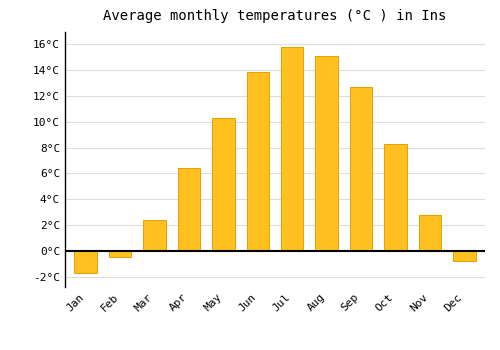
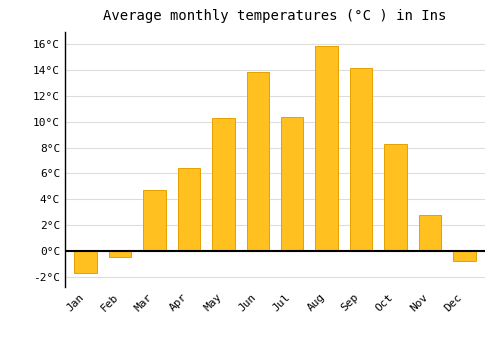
Mar: 2.4°C -> 4.7°C
Jul: 15.8°C -> 10.4°C
Aug: 15.1°C -> 15.9°C
Sep: 12.7°C -> 14.2°C
